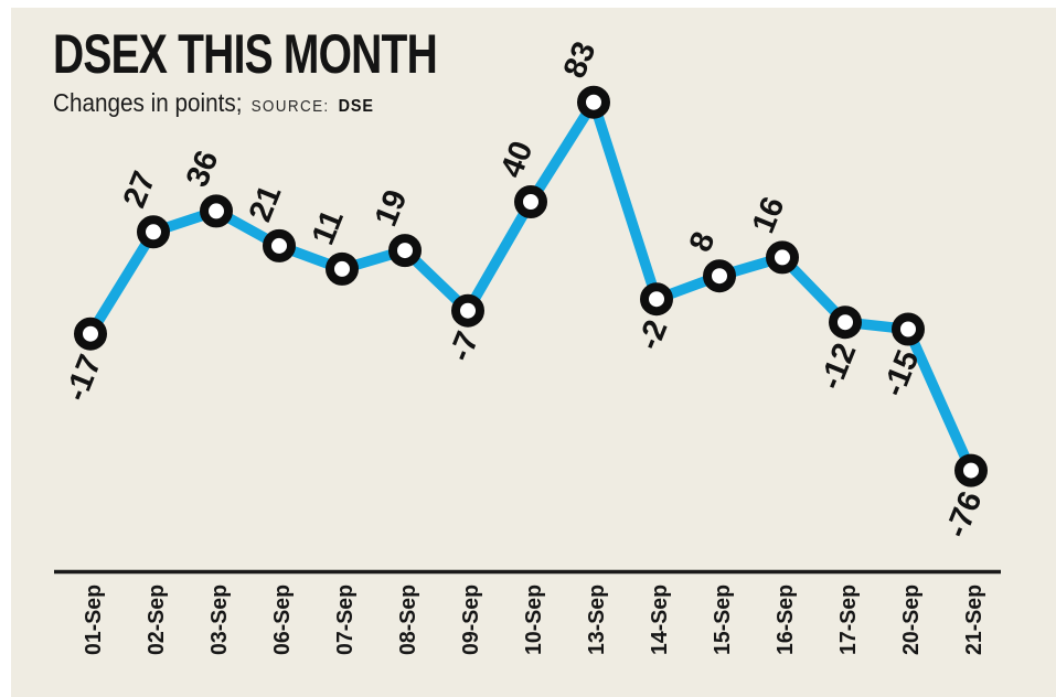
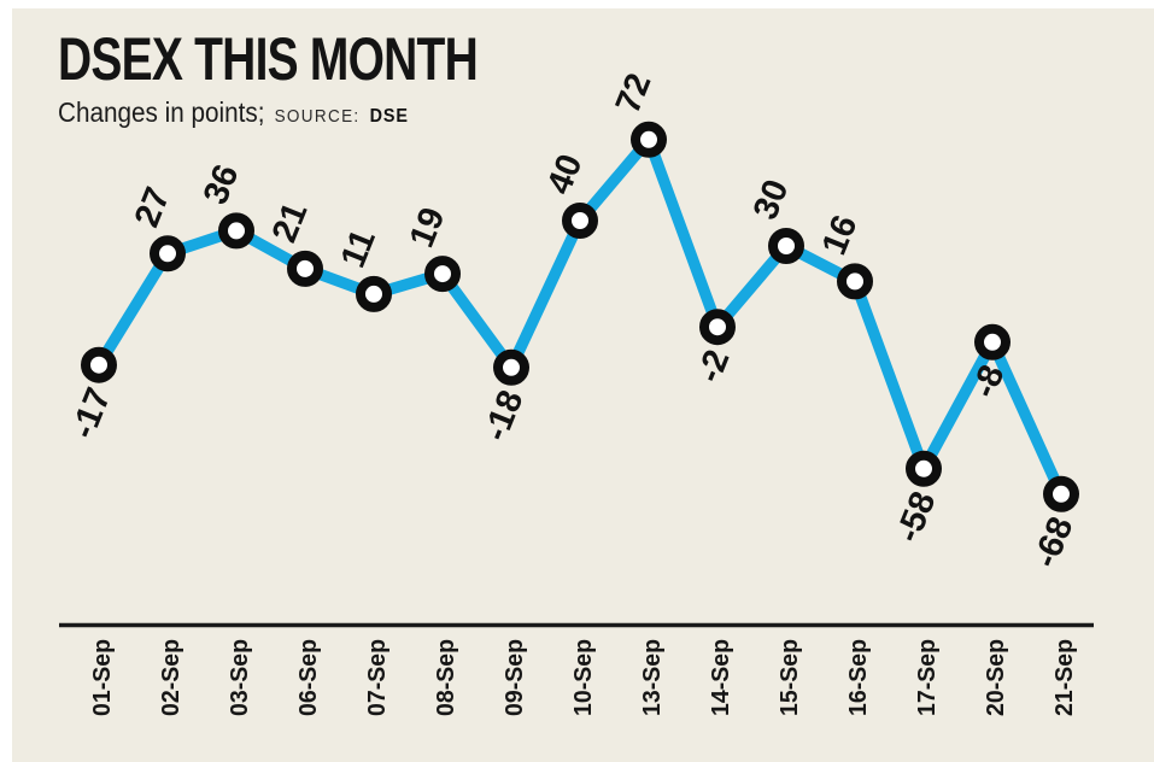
09-Sep: -7 -> -18
13-Sep: 83 -> 72
15-Sep: 8 -> 30
17-Sep: -12 -> -58
20-Sep: -15 -> -8
21-Sep: -76 -> -68
